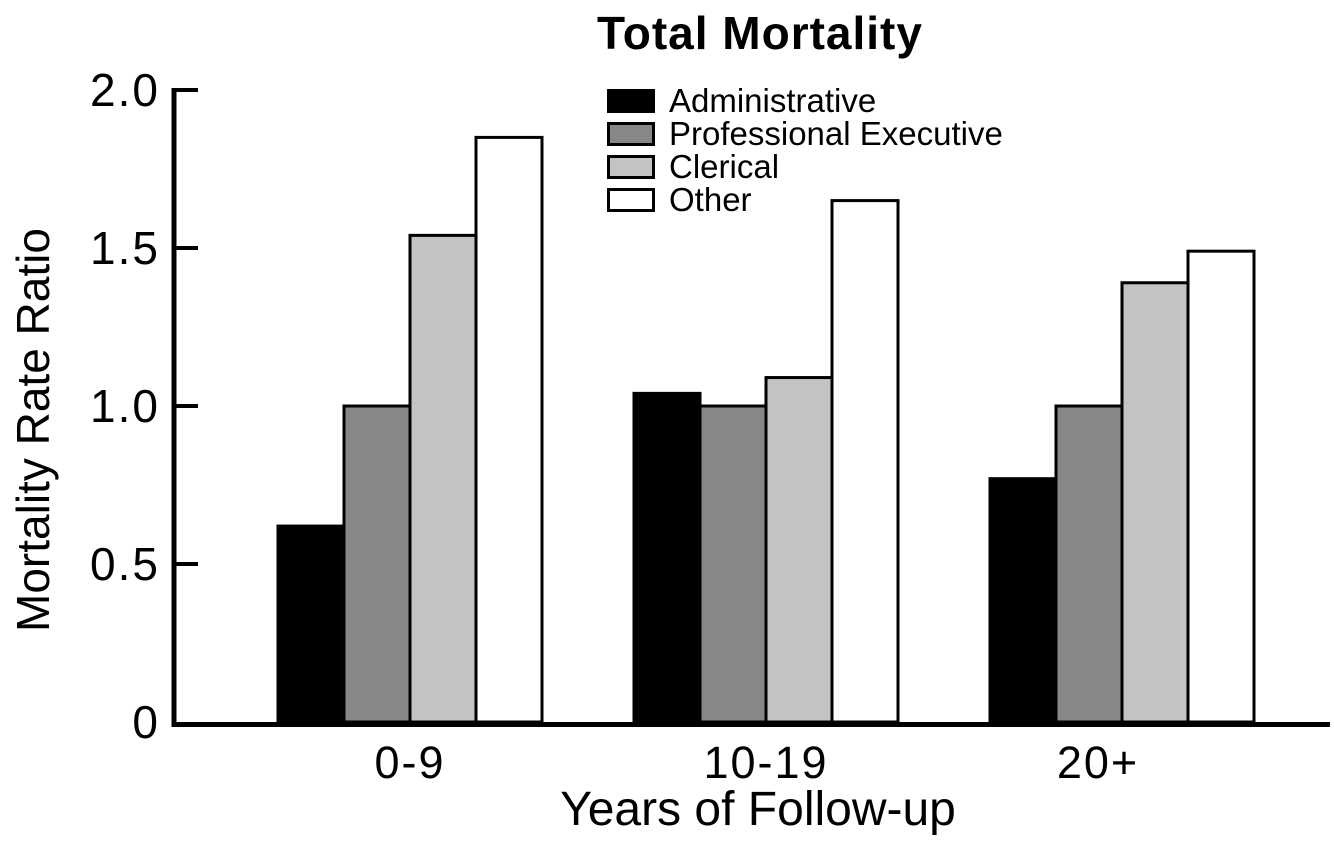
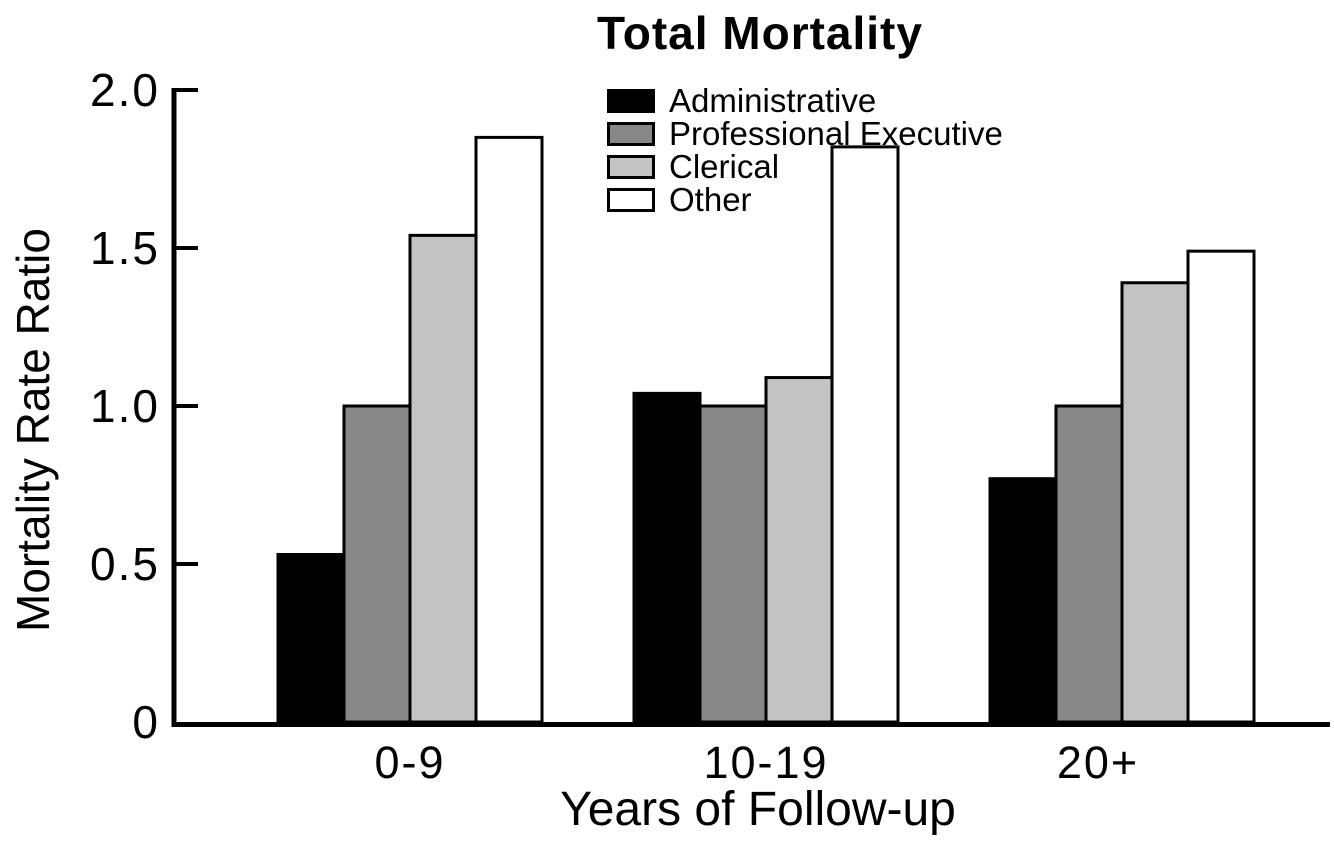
Administrative/0-9: 0.62 -> 0.53
Other/10-19: 1.65 -> 1.82
